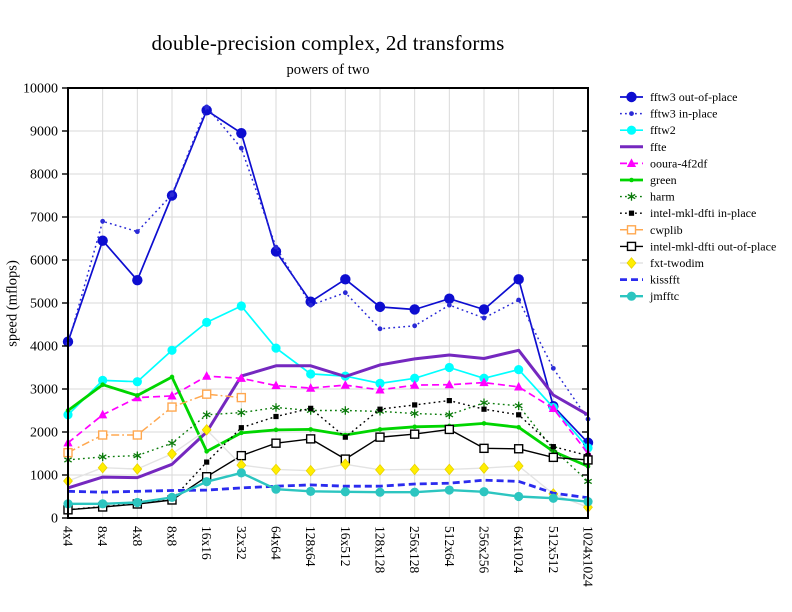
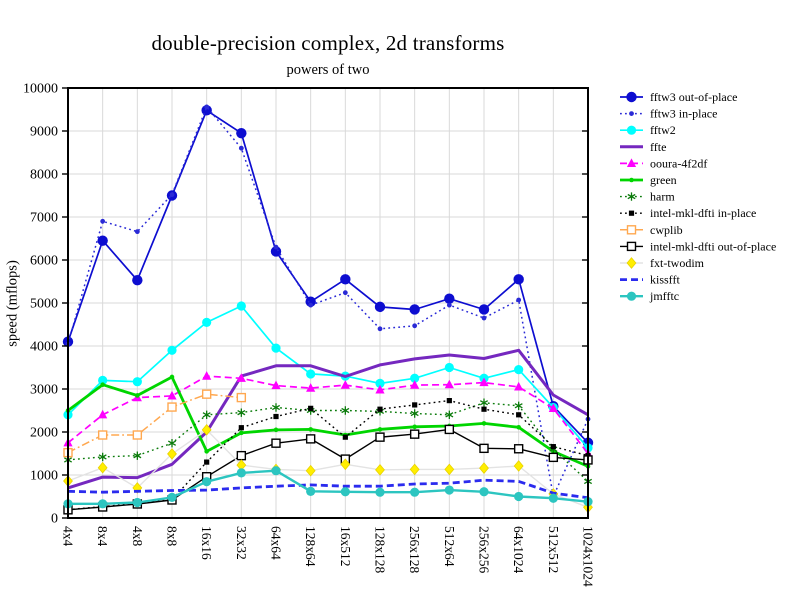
fxt-twodim/4x8: 1100 -> 700
jmfftc/64x64: 700 -> 1100
fftw3 in-place/512x512: 3500 -> 500
